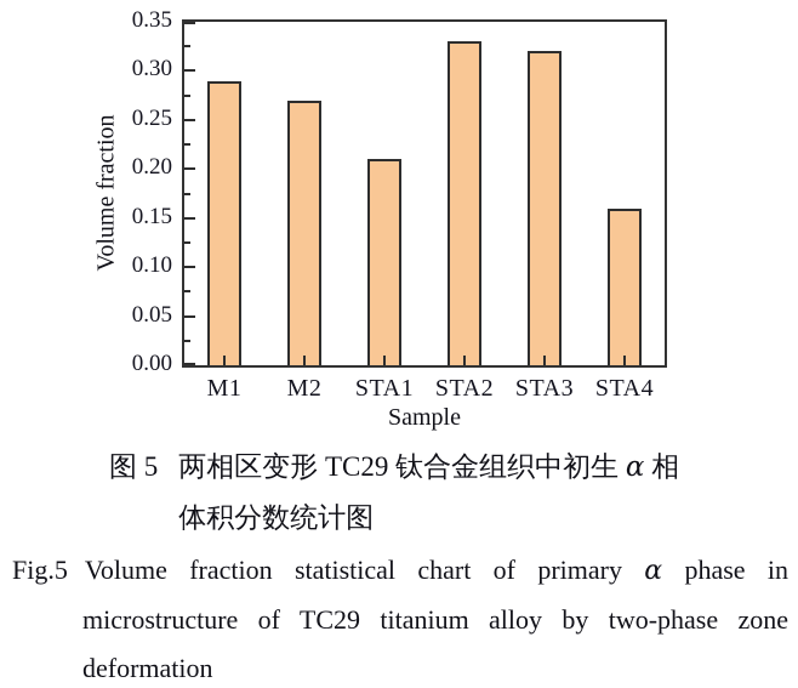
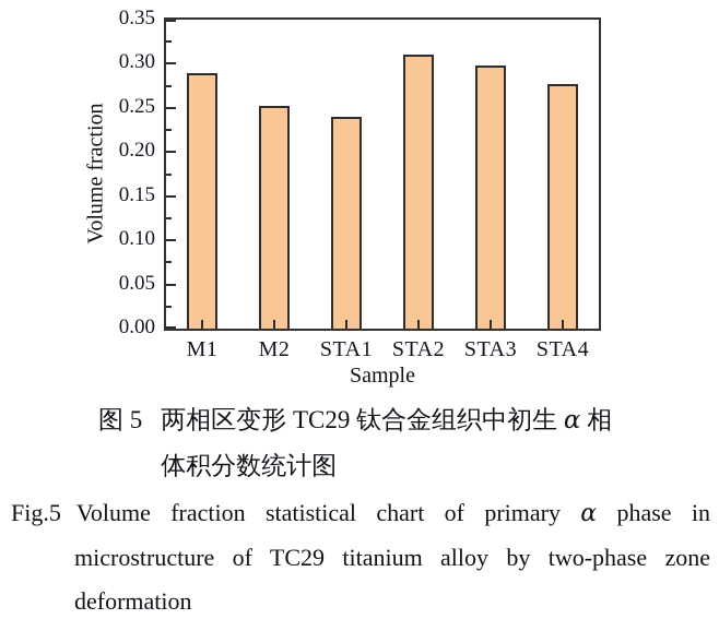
M2: 0.27 -> 0.25
STA1: 0.21 -> 0.24
STA2: 0.33 -> 0.31
STA3: 0.32 -> 0.30
STA4: 0.16 -> 0.28
